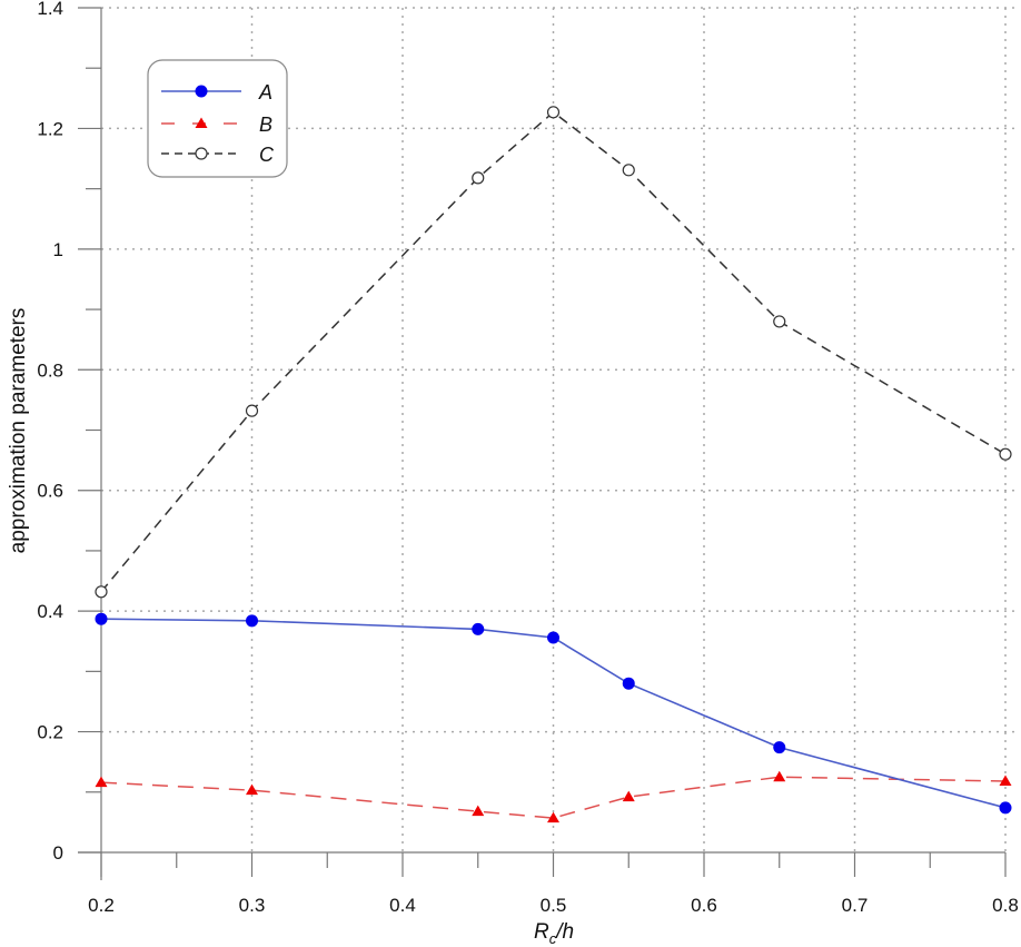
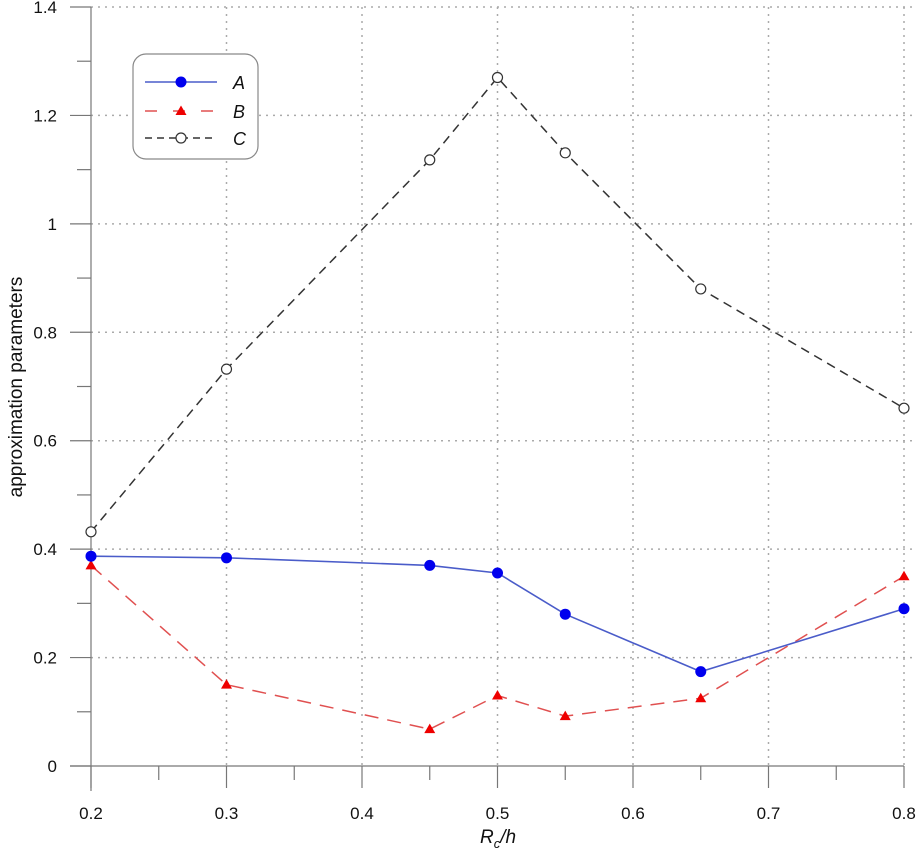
B/0.2: 0.12 -> 0.37
B/0.3: 0.10 -> 0.15
B/0.5: 0.06 -> 0.13
C/0.5: 1.23 -> 1.27
A/0.8: 0.07 -> 0.29
B/0.8: 0.12 -> 0.35
